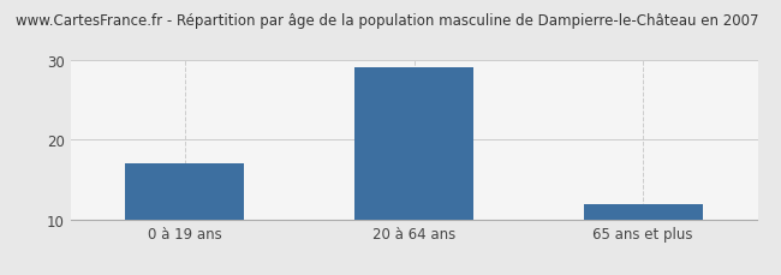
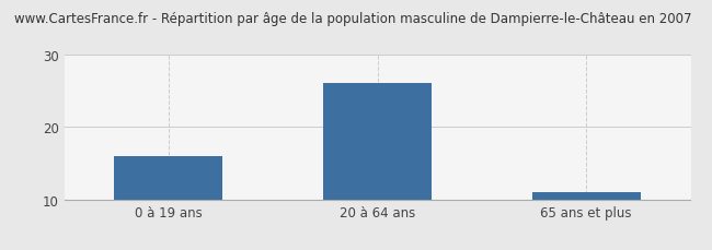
0 à 19 ans: 17 -> 16
20 à 64 ans: 29 -> 26
65 ans et plus: 12 -> 11
